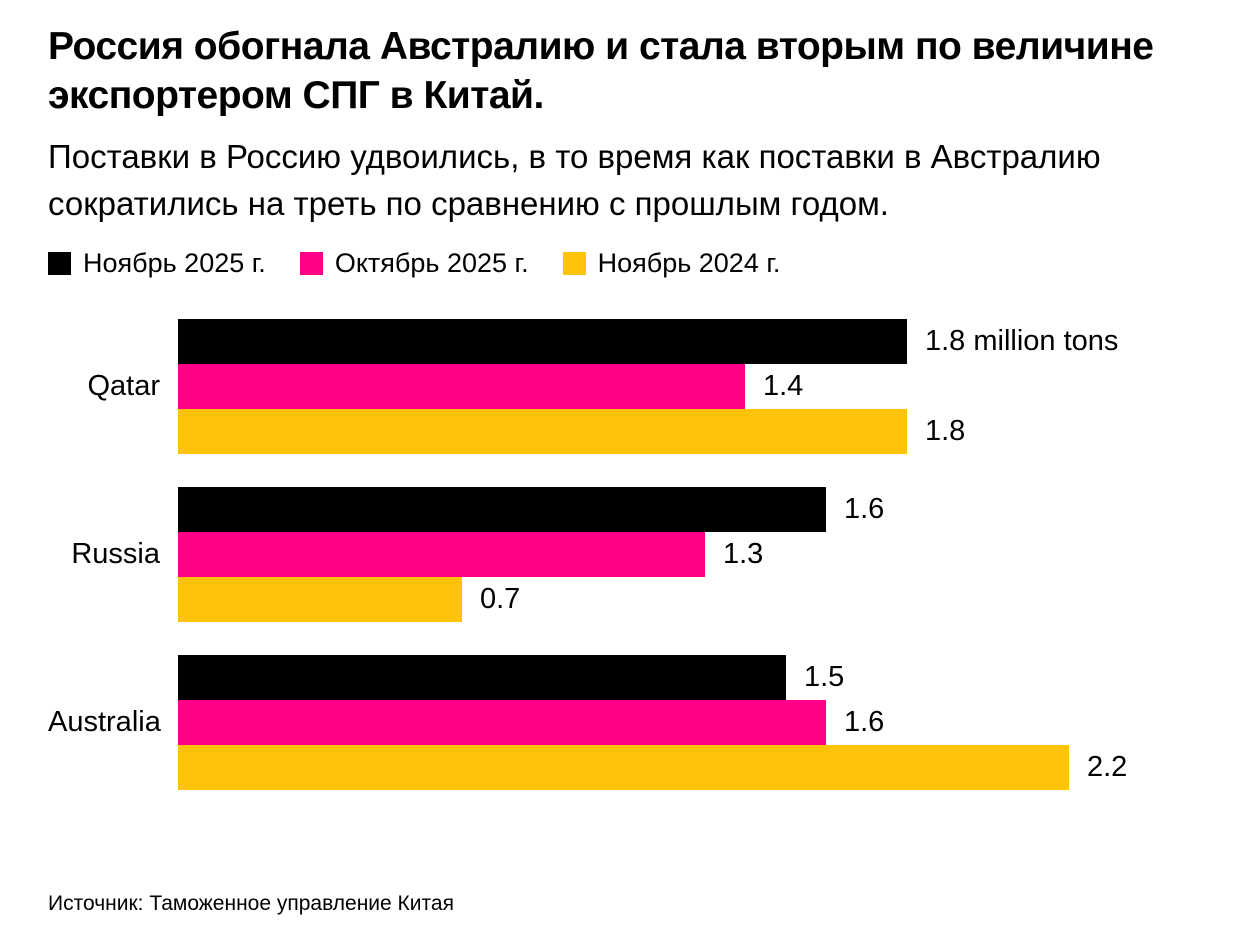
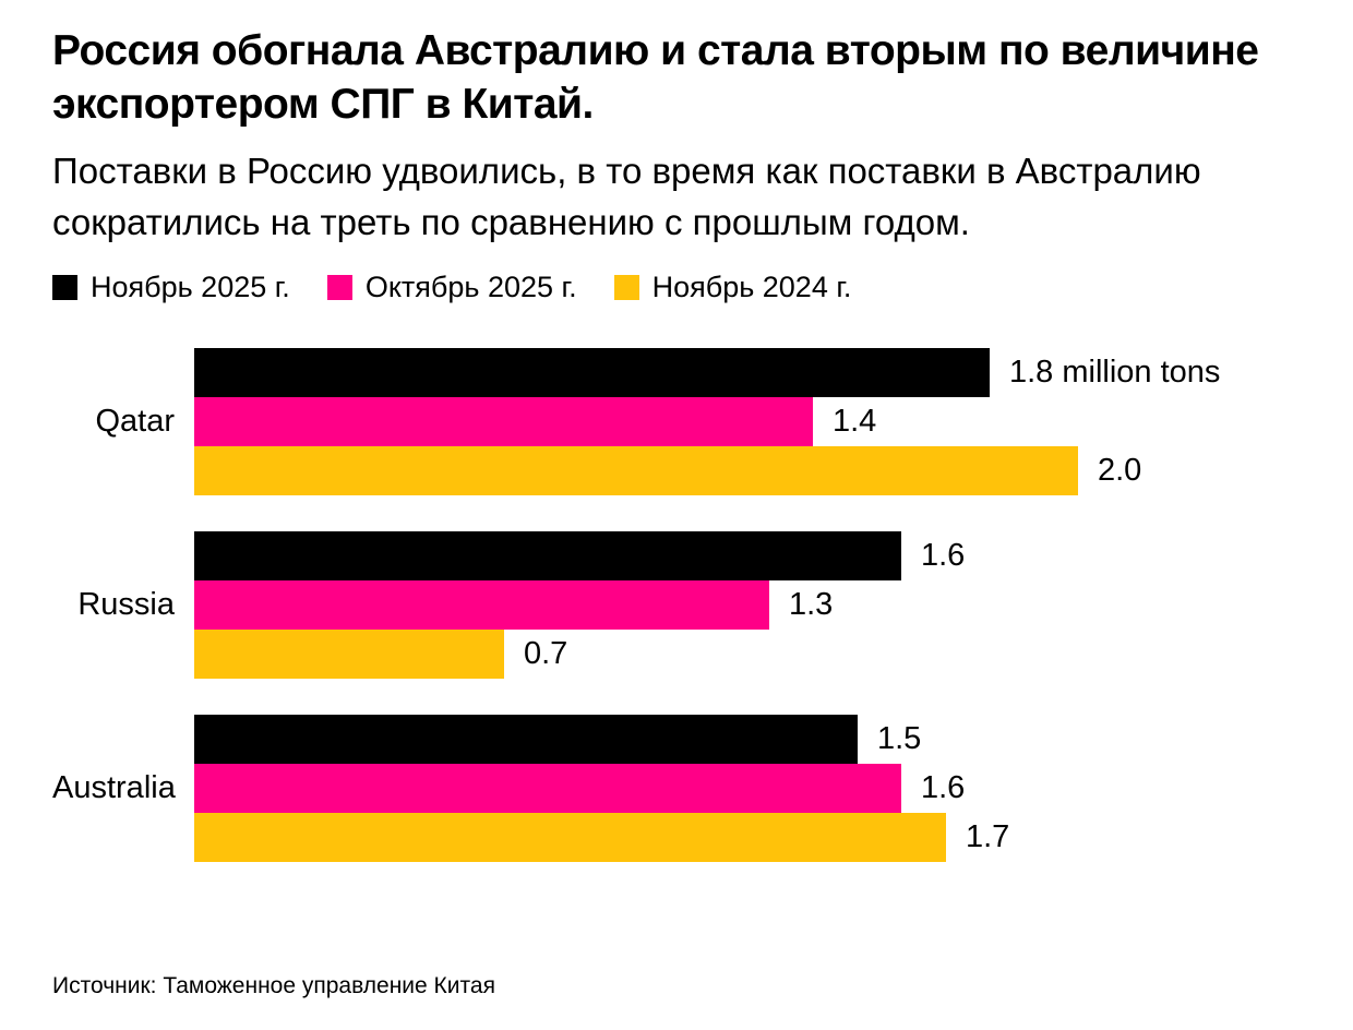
Ноябрь 2024 г./Qatar: 1.8 -> 2.0
Ноябрь 2024 г./Australia: 2.2 -> 1.7
